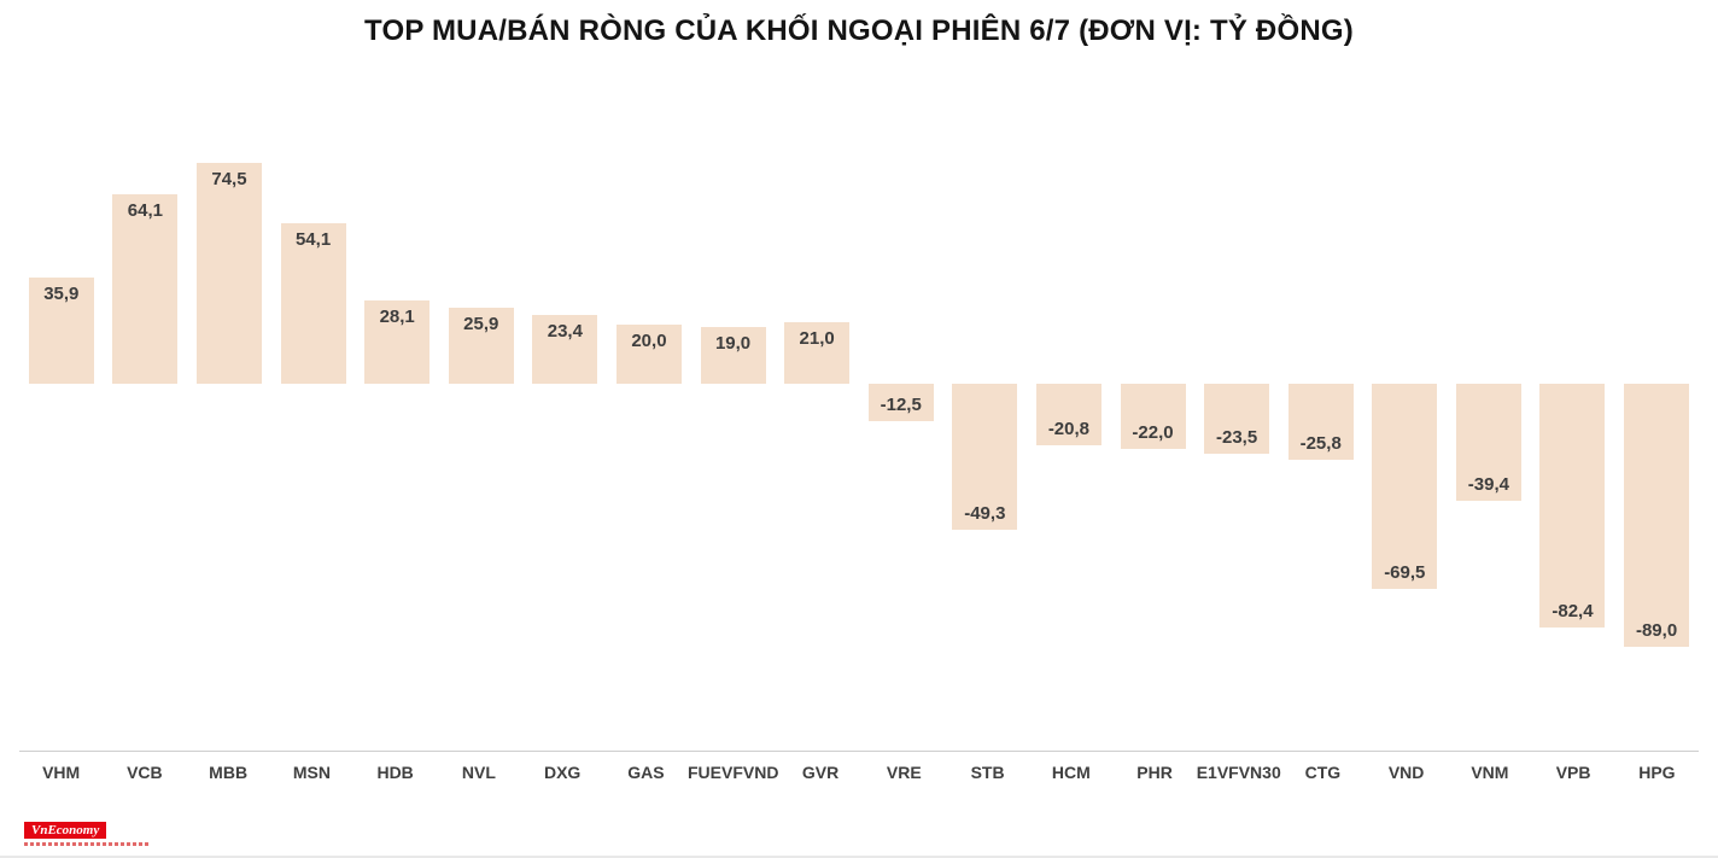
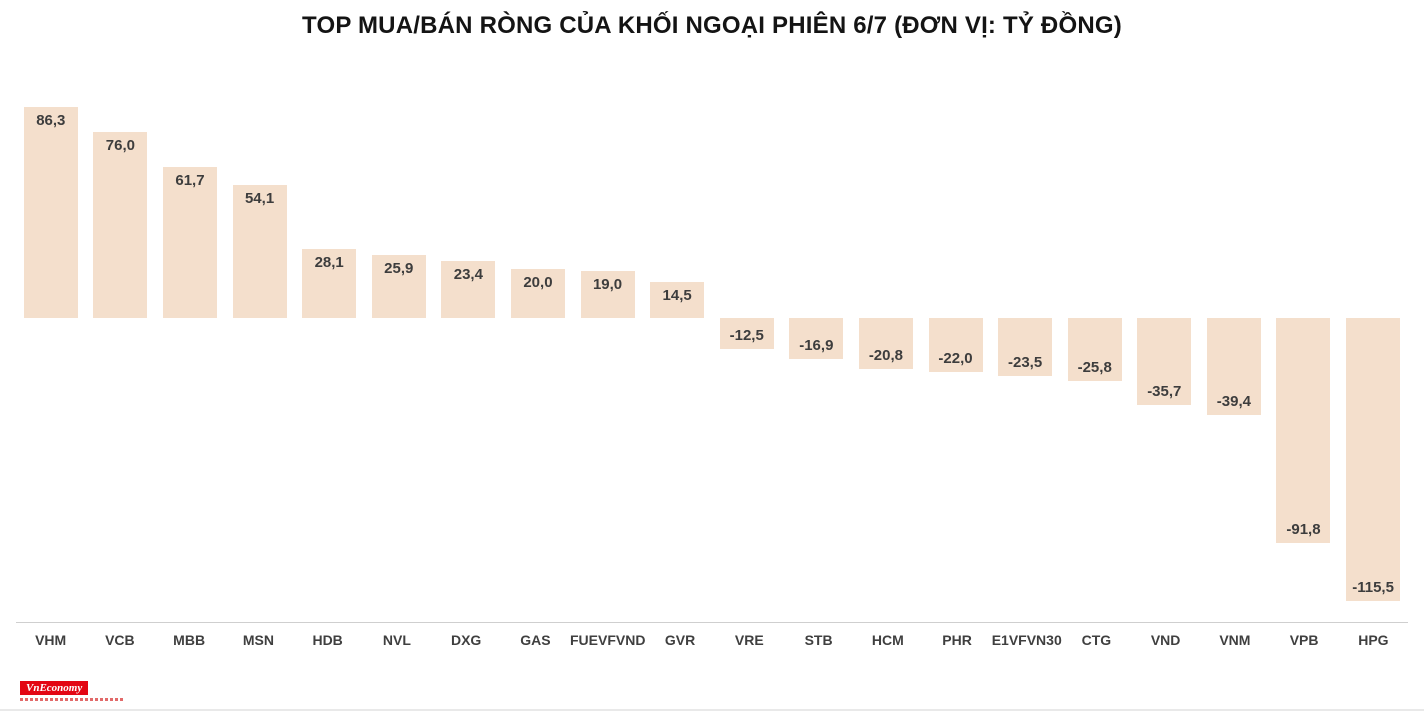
VHM: 35,9 -> 86,3
VCB: 64,1 -> 76,0
MBB: 74,5 -> 61,7
GVR: 21,0 -> 14,5
STB: -49,3 -> -16,9
VND: -69,5 -> -35,7
VPB: -82,4 -> -91,8
HPG: -89,0 -> -115,5
